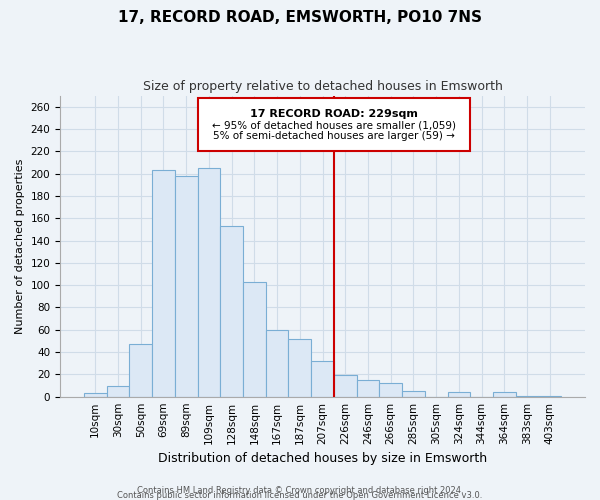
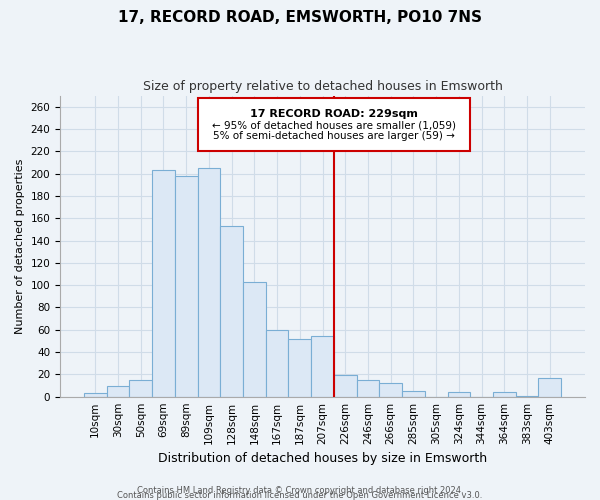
50sqm: 47 -> 15
207sqm: 32 -> 54
403sqm: 1 -> 17
